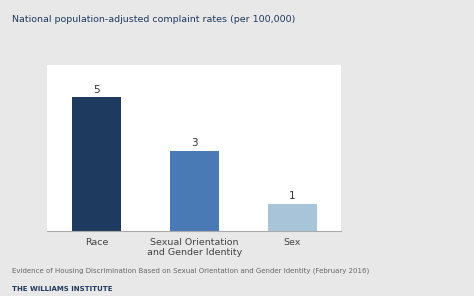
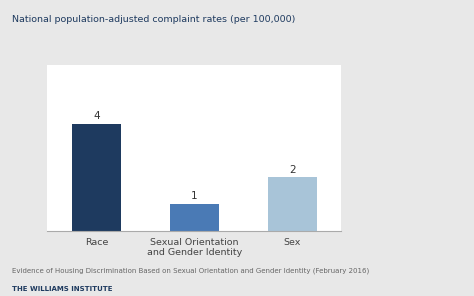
Race: 5 -> 4
Sexual Orientation and Gender Identity: 3 -> 1
Sex: 1 -> 2
